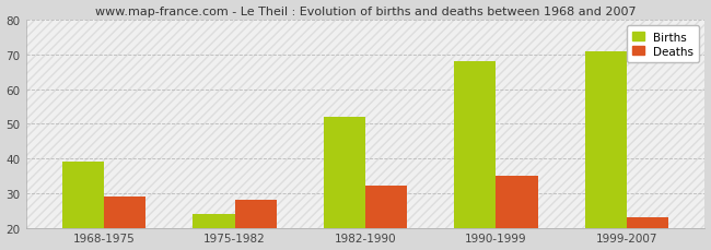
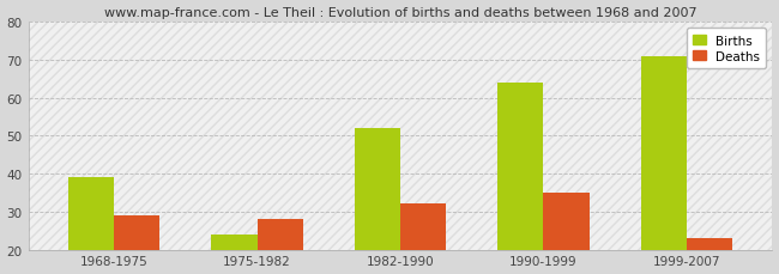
Births/1990-1999: 68 -> 64
